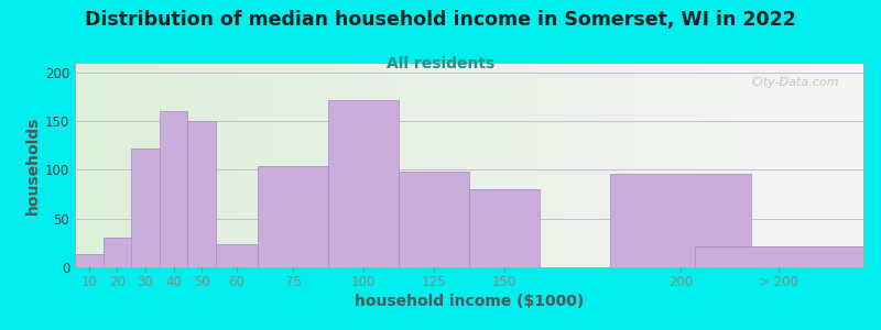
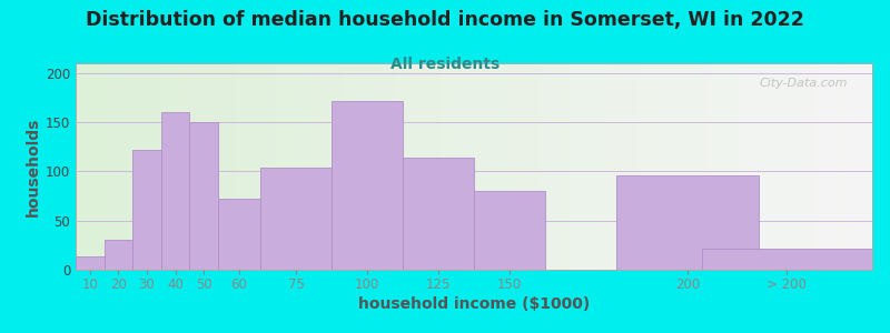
60: 24 -> 72
125: 98 -> 114
